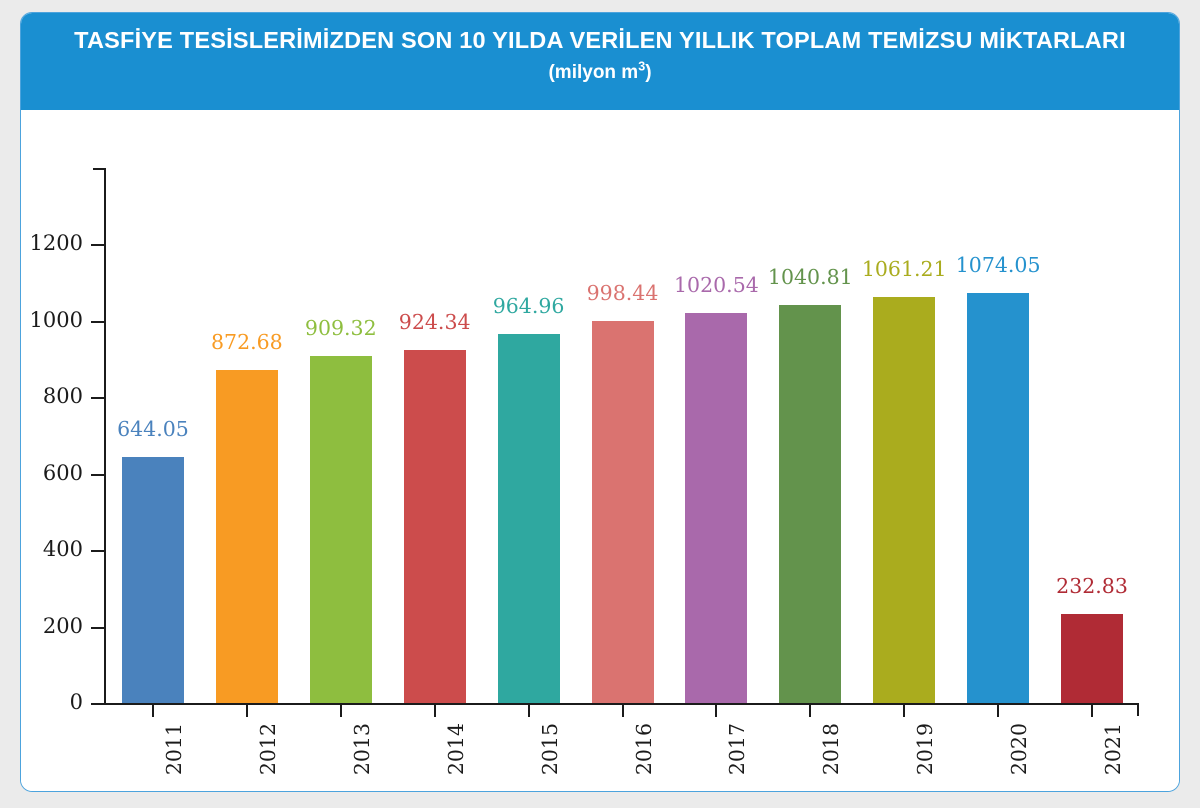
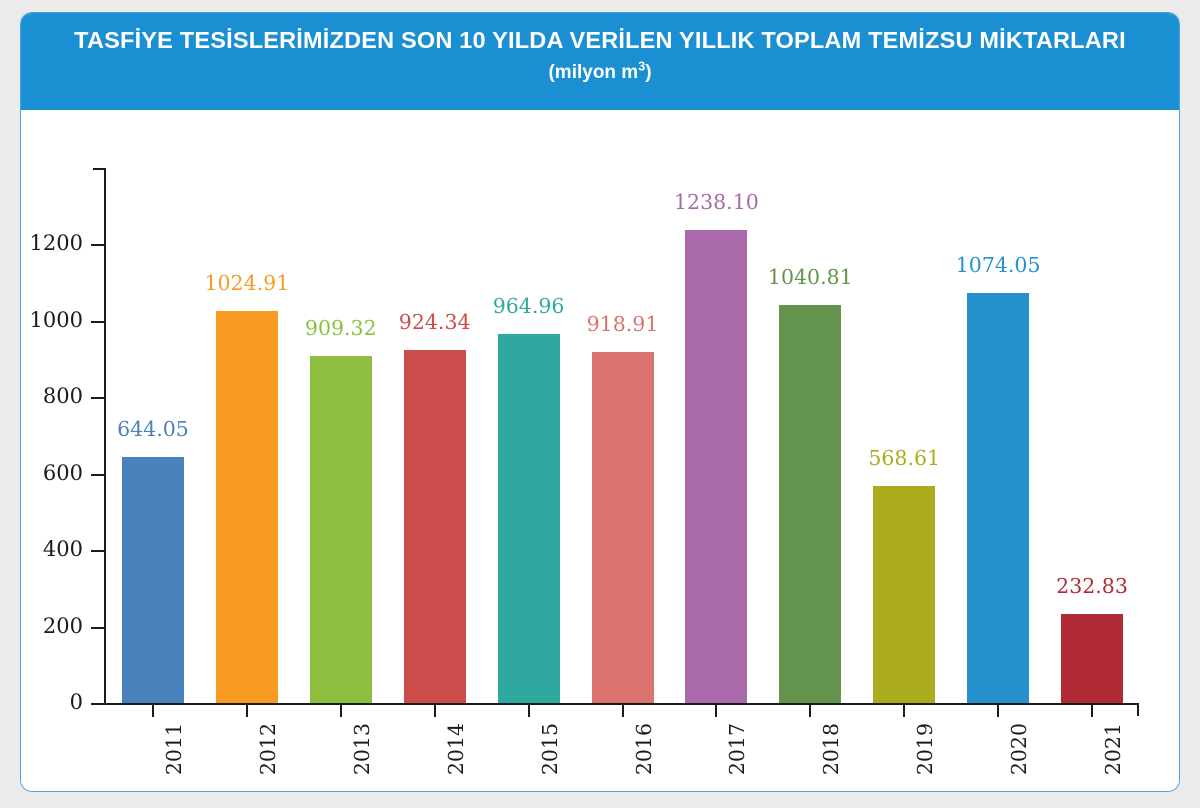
2012: 872.68 -> 1024.91
2016: 998.44 -> 918.91
2017: 1020.54 -> 1238.10
2019: 1061.21 -> 568.61
